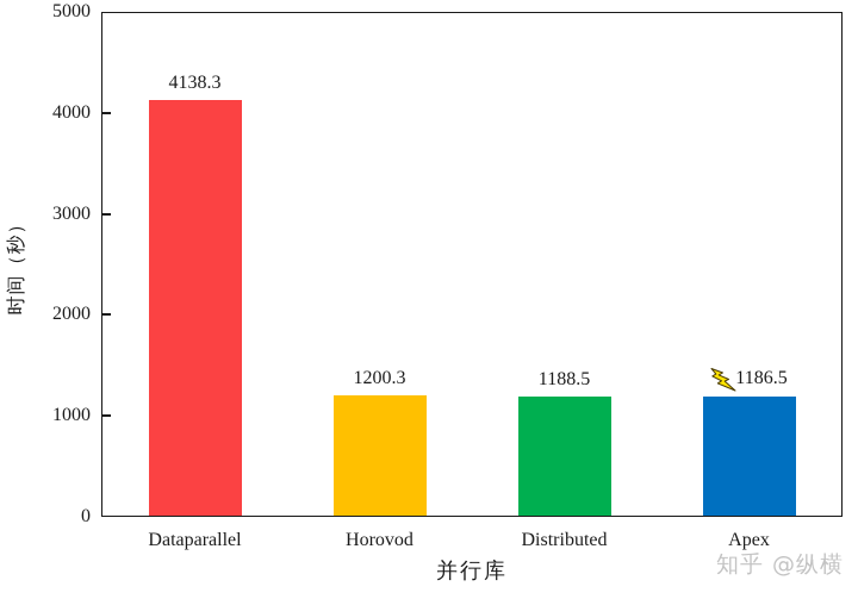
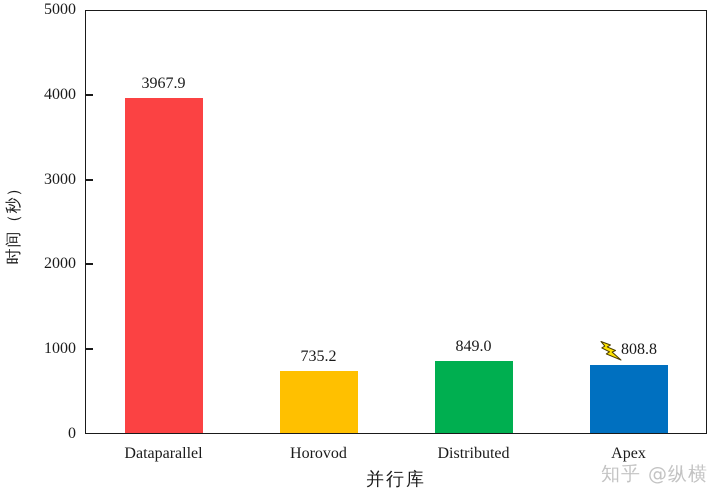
Dataparallel: 4138.3 -> 3967.9
Horovod: 1200.3 -> 735.2
Distributed: 1188.5 -> 849.0
Apex: 1186.5 -> 808.8
